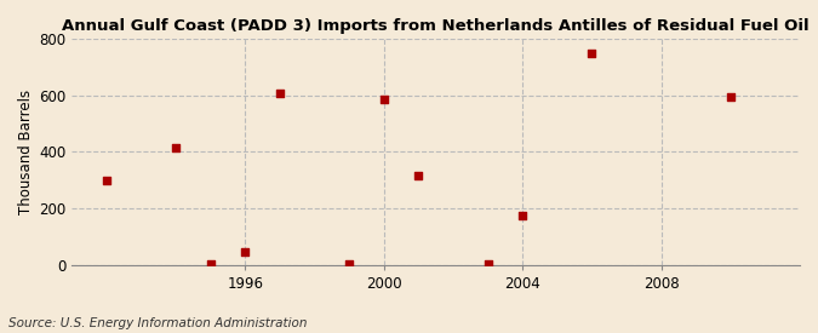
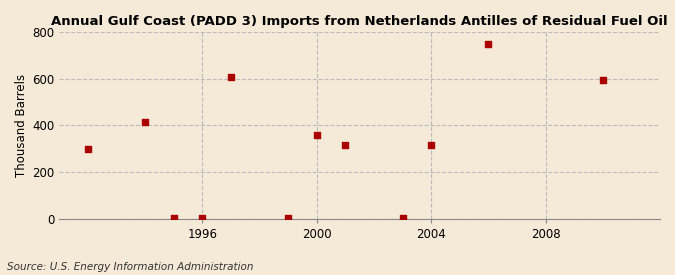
1996: 45 -> 2
2000: 585 -> 360
2004: 175 -> 315
